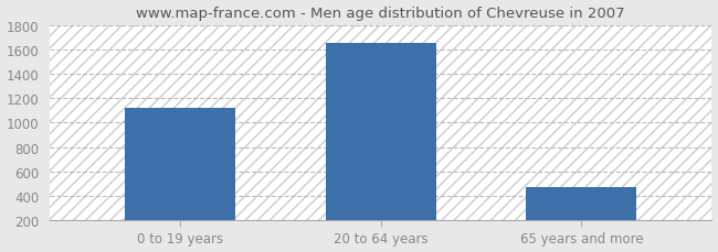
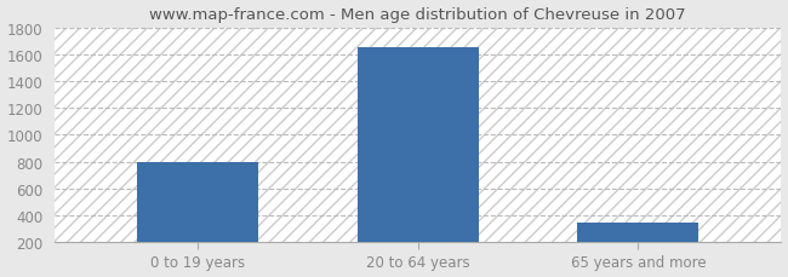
0 to 19 years: 1120 -> 800
65 years and more: 470 -> 340
